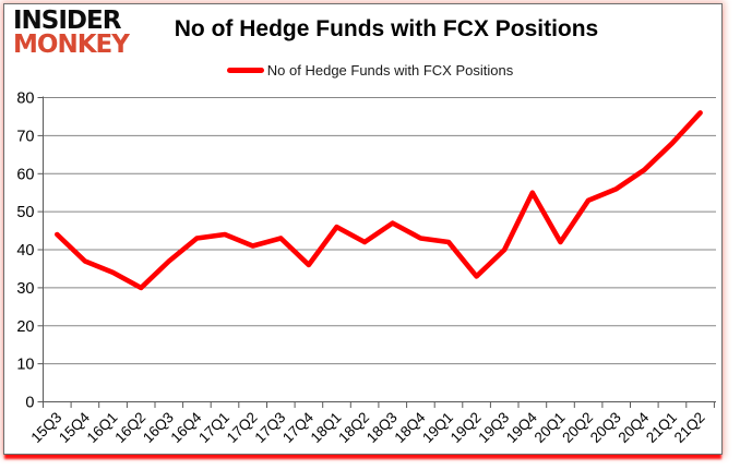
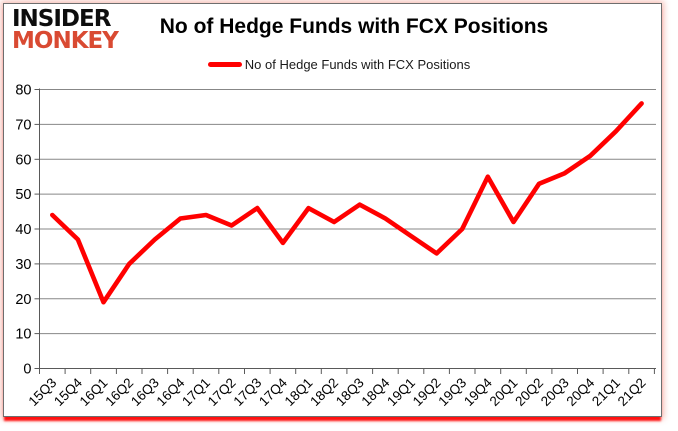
16Q1: 34 -> 19
17Q3: 43 -> 46
19Q1: 42 -> 38
